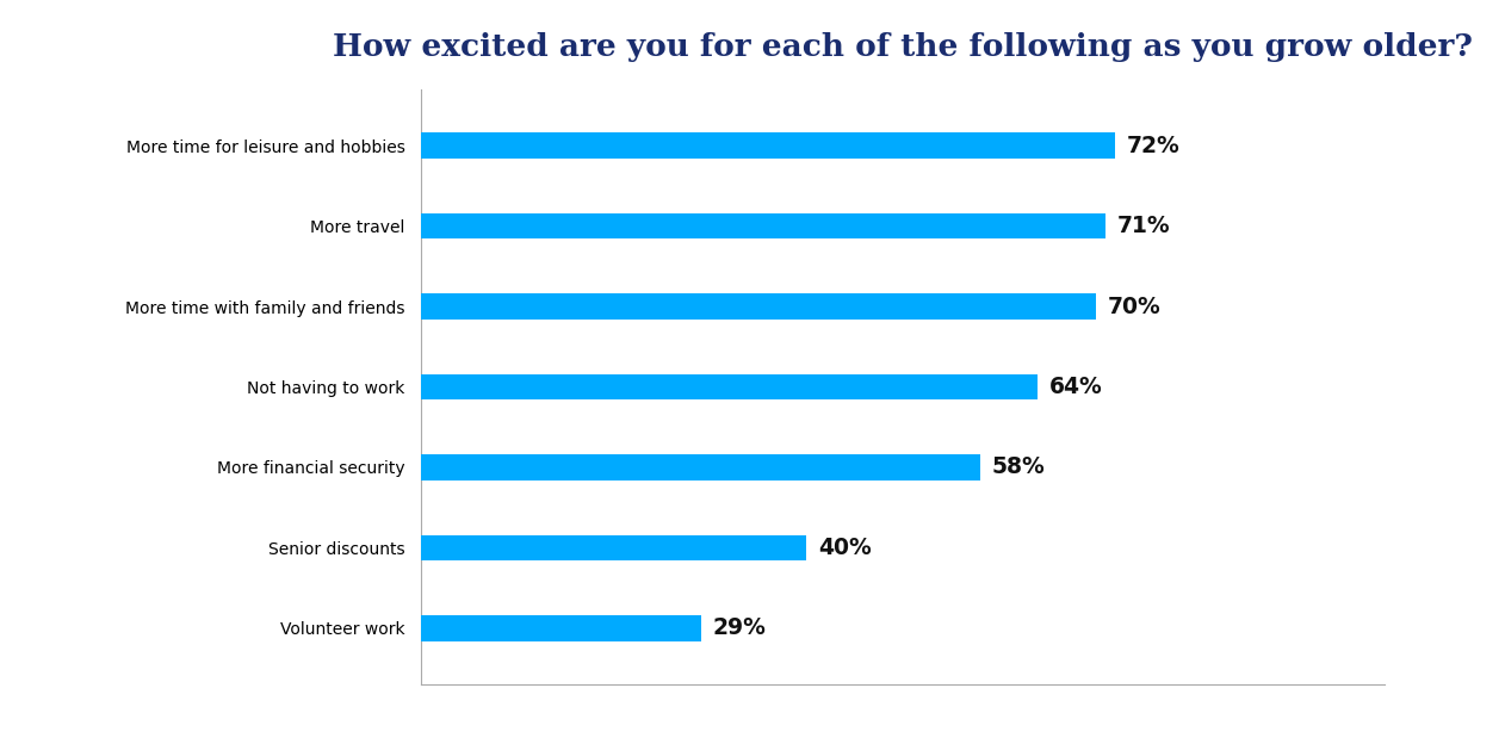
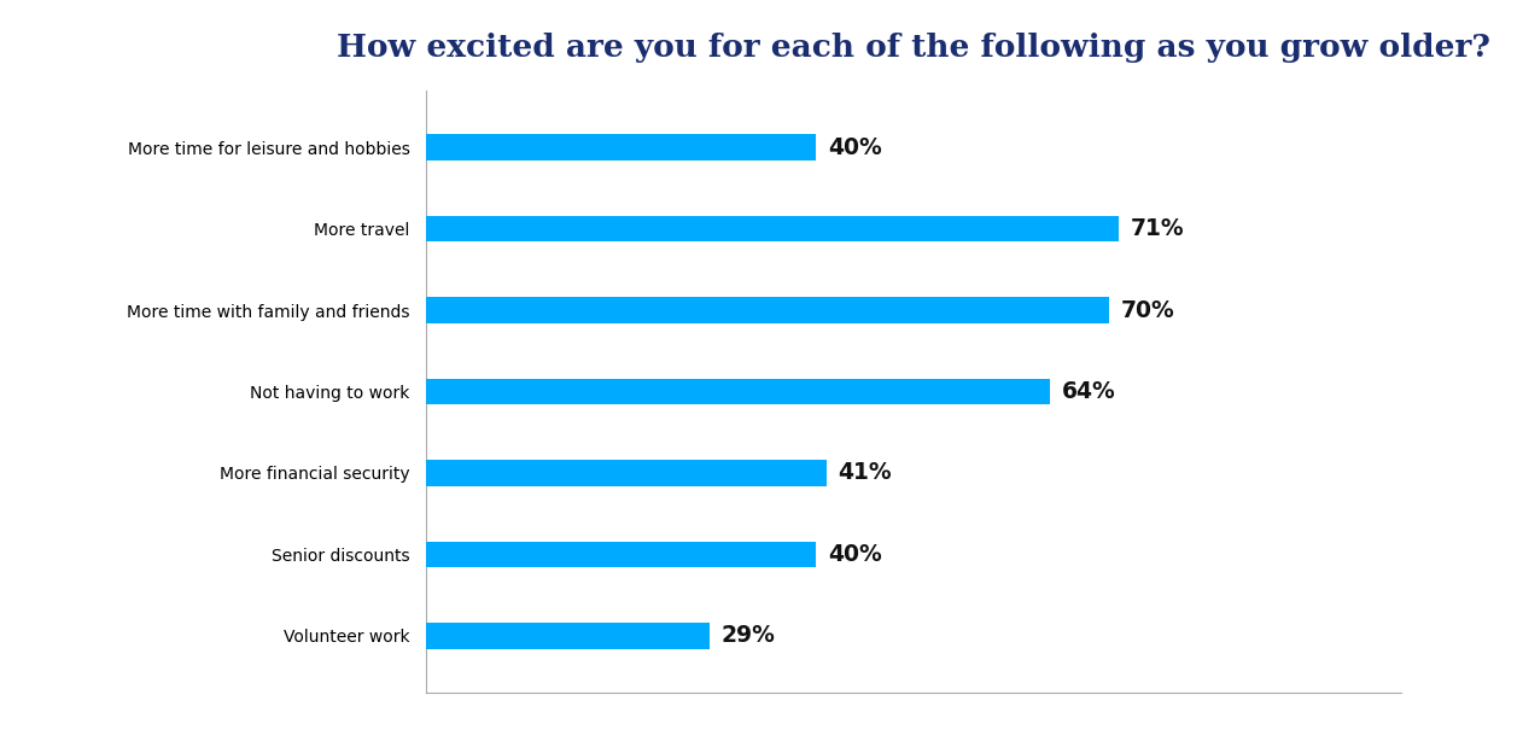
More time for leisure and hobbies: 72% -> 40%
More financial security: 58% -> 41%
